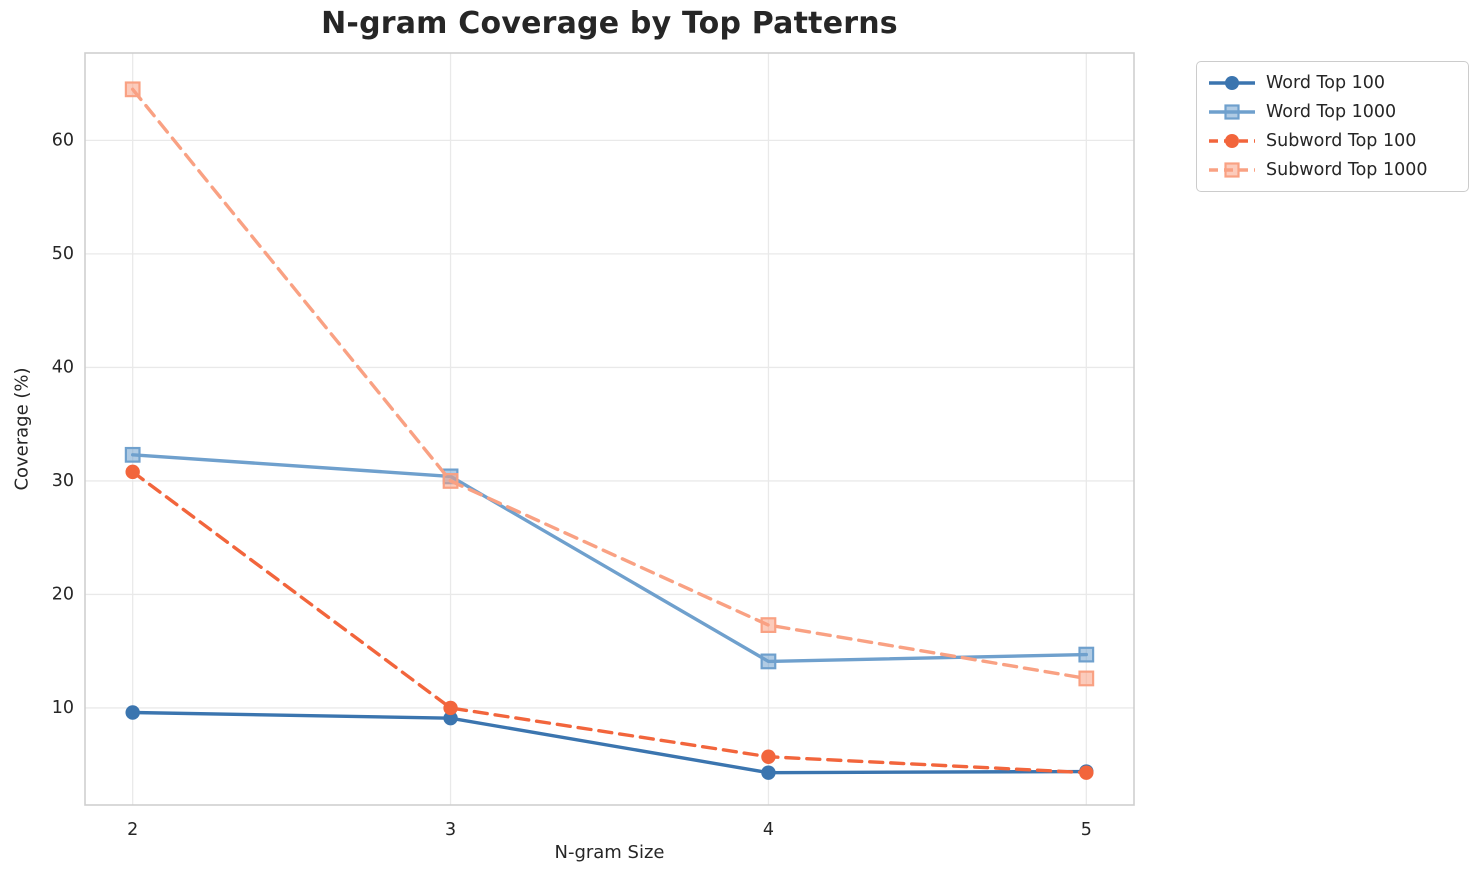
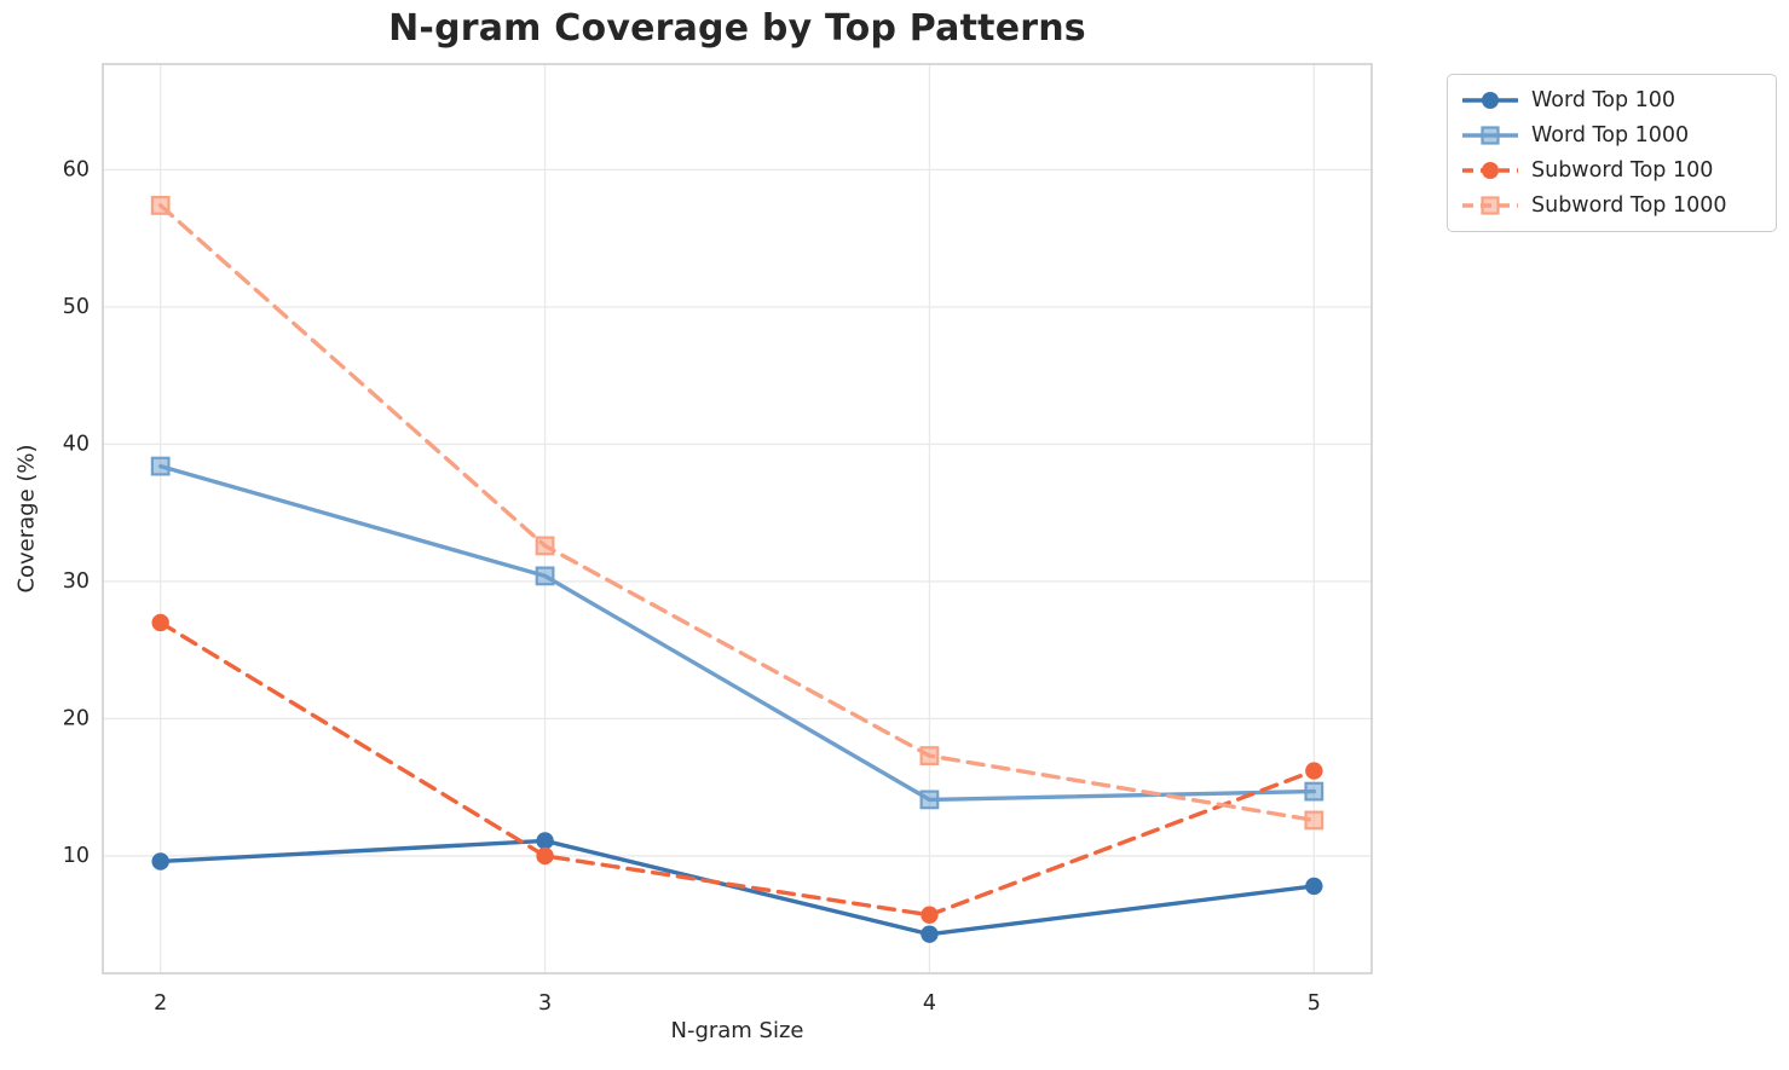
Word Top 1000/2: 32.3 -> 38.4
Subword Top 100/2: 30.8 -> 27.0
Subword Top 1000/2: 64.5 -> 57.4
Word Top 100/3: 9.1 -> 11.1
Subword Top 1000/3: 30.0 -> 32.6
Word Top 100/5: 4.4 -> 7.8
Subword Top 100/5: 4.3 -> 16.2
